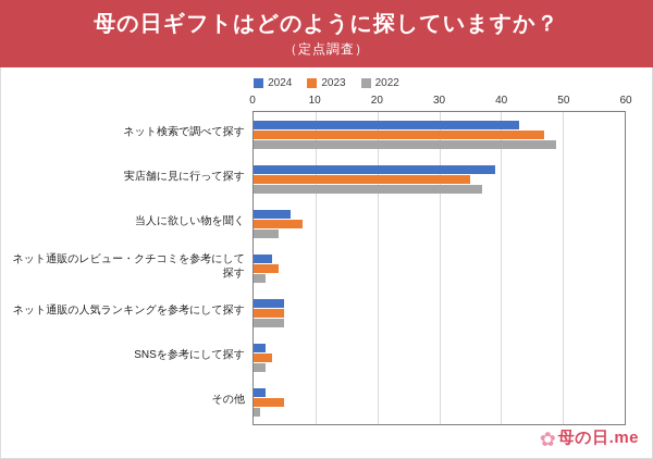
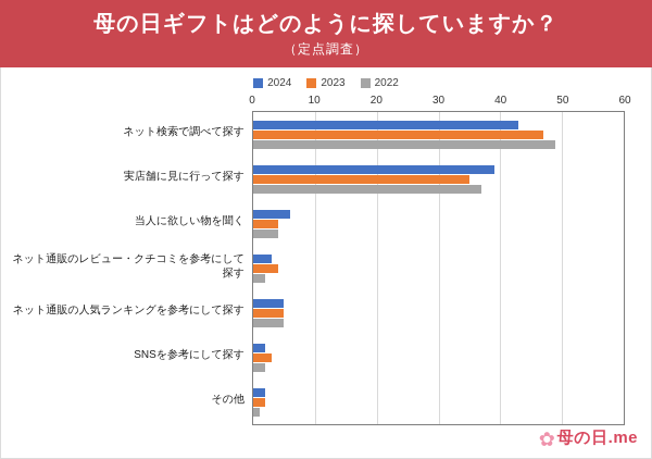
2023/当人に欲しい物を聞く: 8 -> 4
2023/その他: 5 -> 2
